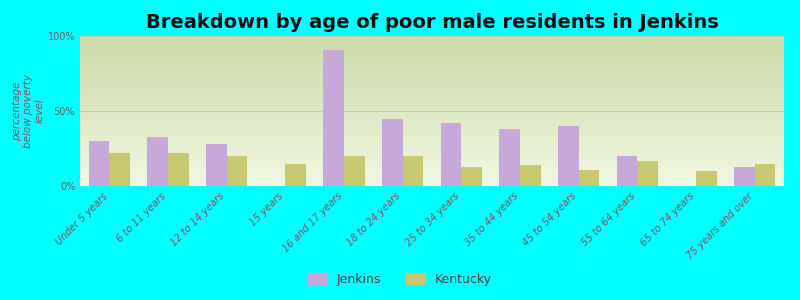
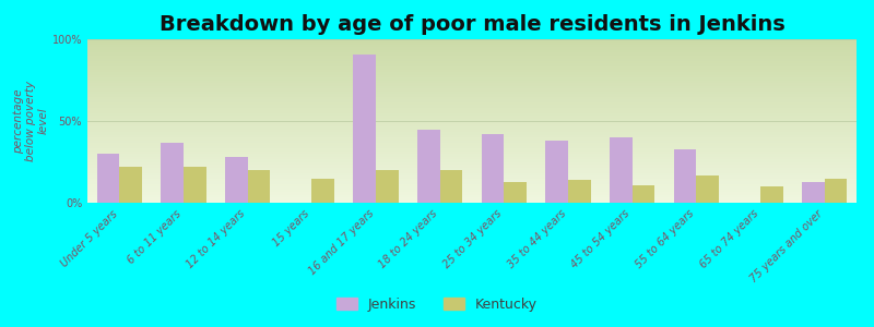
Jenkins/6 to 11 years: 33% -> 37%
Jenkins/55 to 64 years: 20% -> 33%
